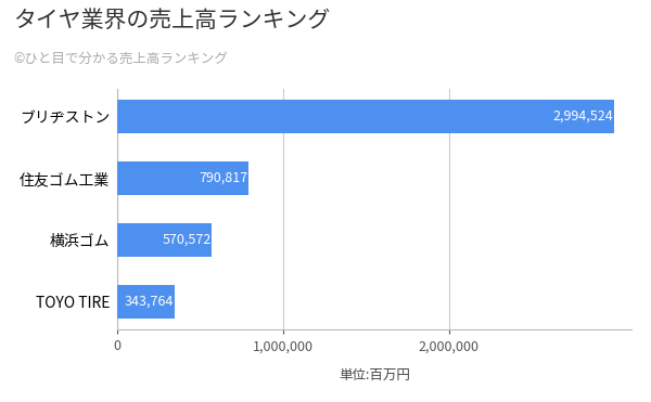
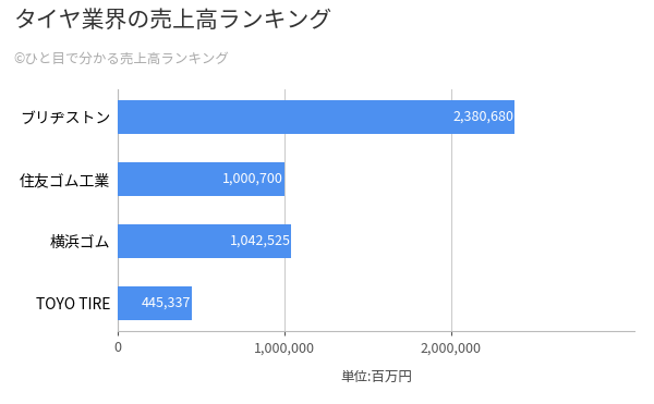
ブリヂストン: 2,994,524 -> 2,380,680
住友ゴム工業: 790,817 -> 1,000,700
横浜ゴム: 570,572 -> 1,042,525
TOYO TIRE: 343,764 -> 445,337
